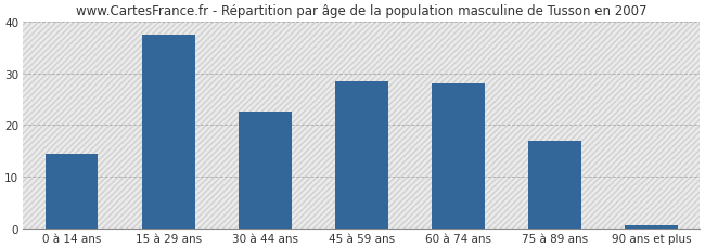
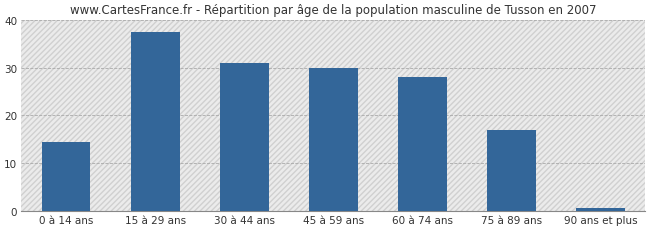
30 à 44 ans: 22.5 -> 31.0
45 à 59 ans: 28.5 -> 30.0
